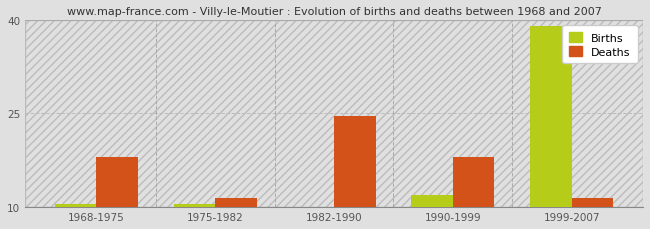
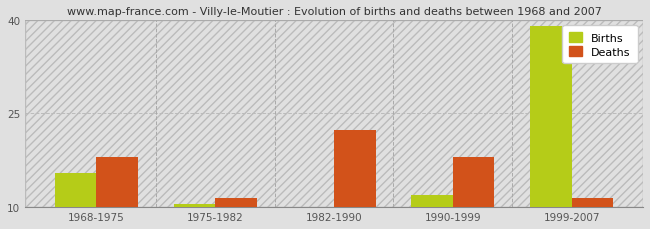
Births/1968-1975: 10.5 -> 15.4
Deaths/1982-1990: 24.5 -> 22.4
